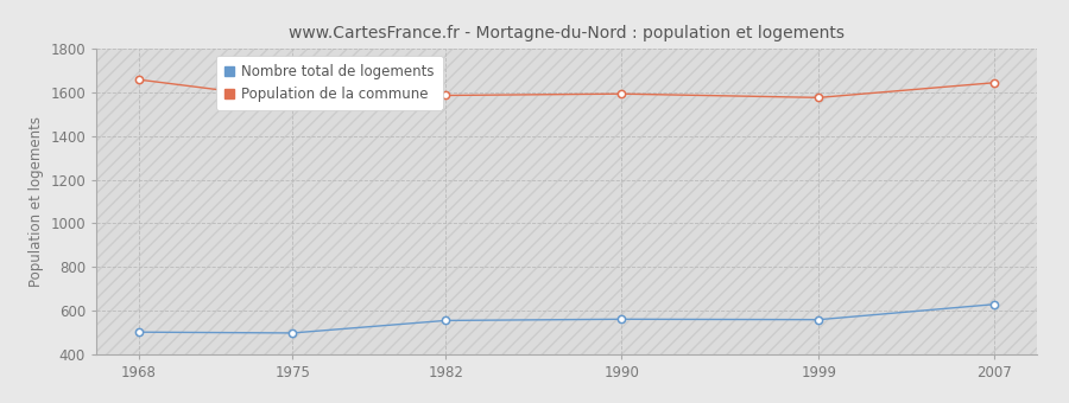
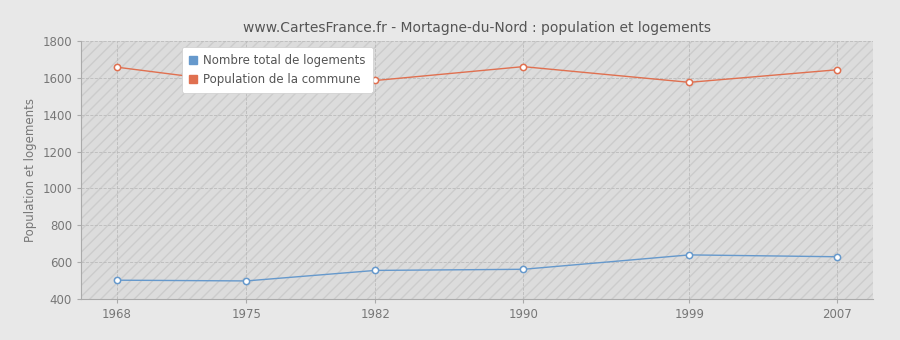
Population de la commune/1990: 1590 -> 1660
Nombre total de logements/1999: 560 -> 640
